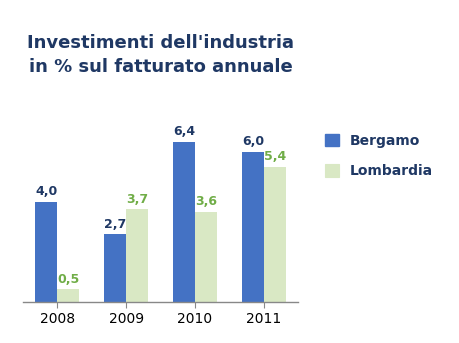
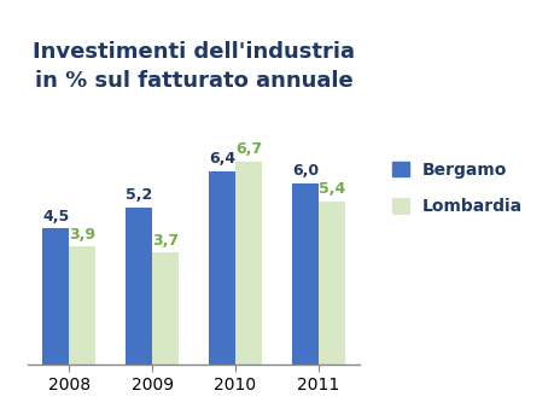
Bergamo/2008: 4,0 -> 4,5
Lombardia/2008: 0,5 -> 3,9
Bergamo/2009: 2,7 -> 5,2
Lombardia/2010: 3,6 -> 6,7
